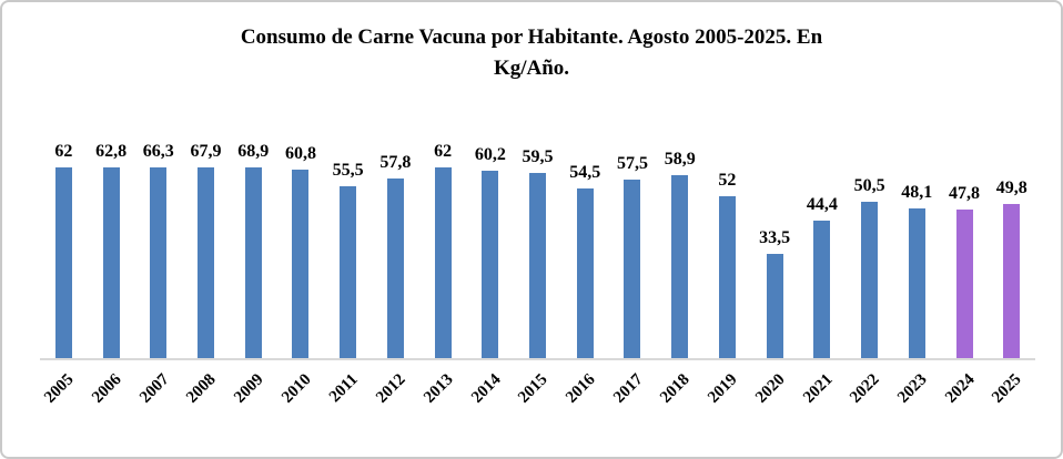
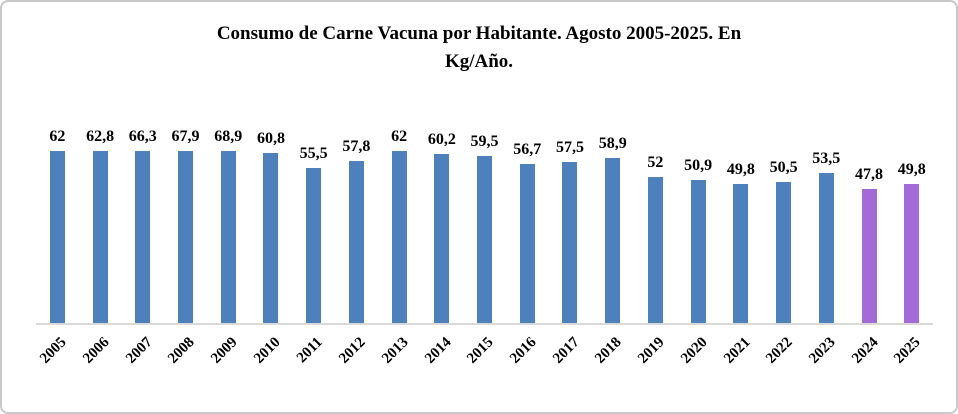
2016: 54,5 -> 56,7
2020: 33,5 -> 50,9
2021: 44,4 -> 49,8
2023: 48,1 -> 53,5
